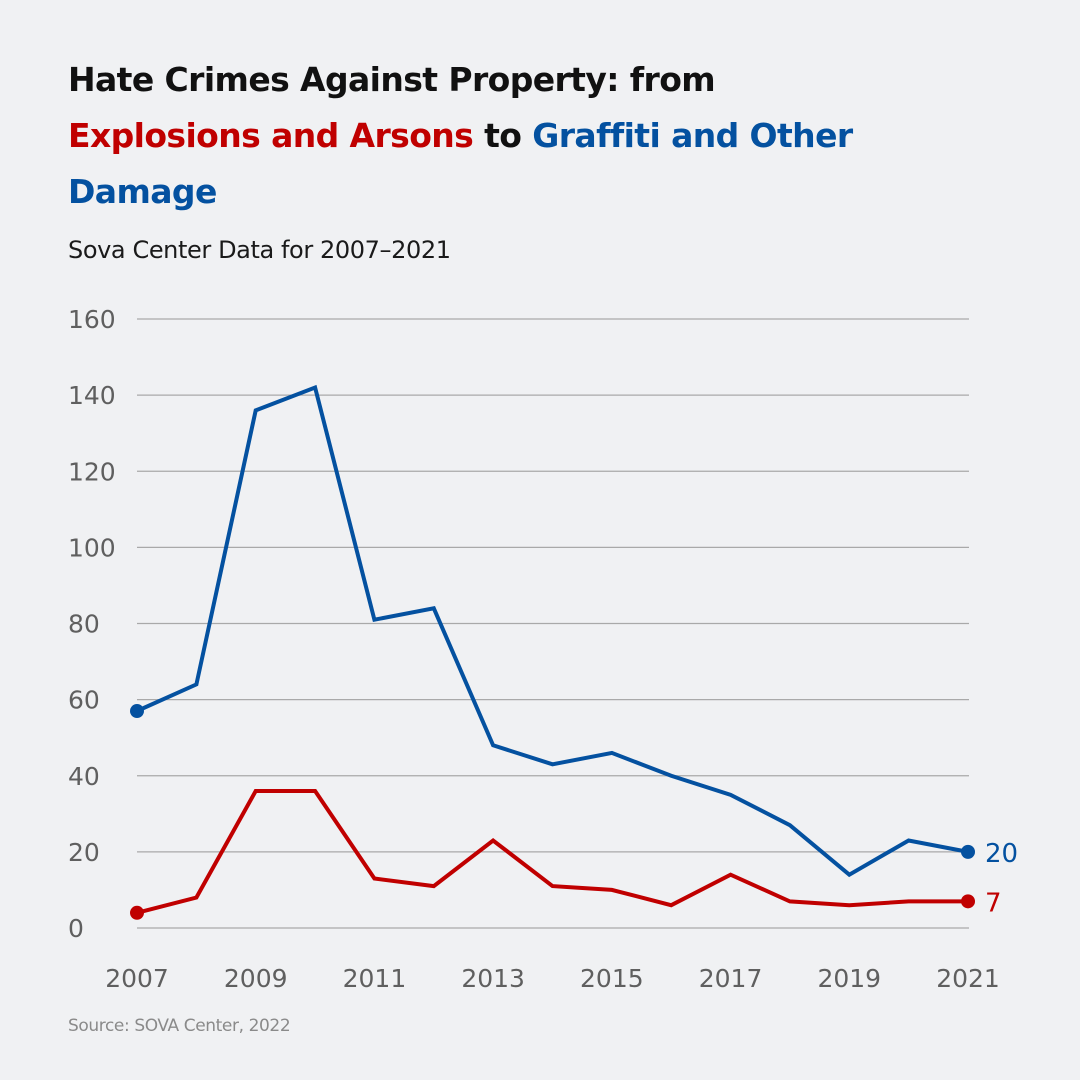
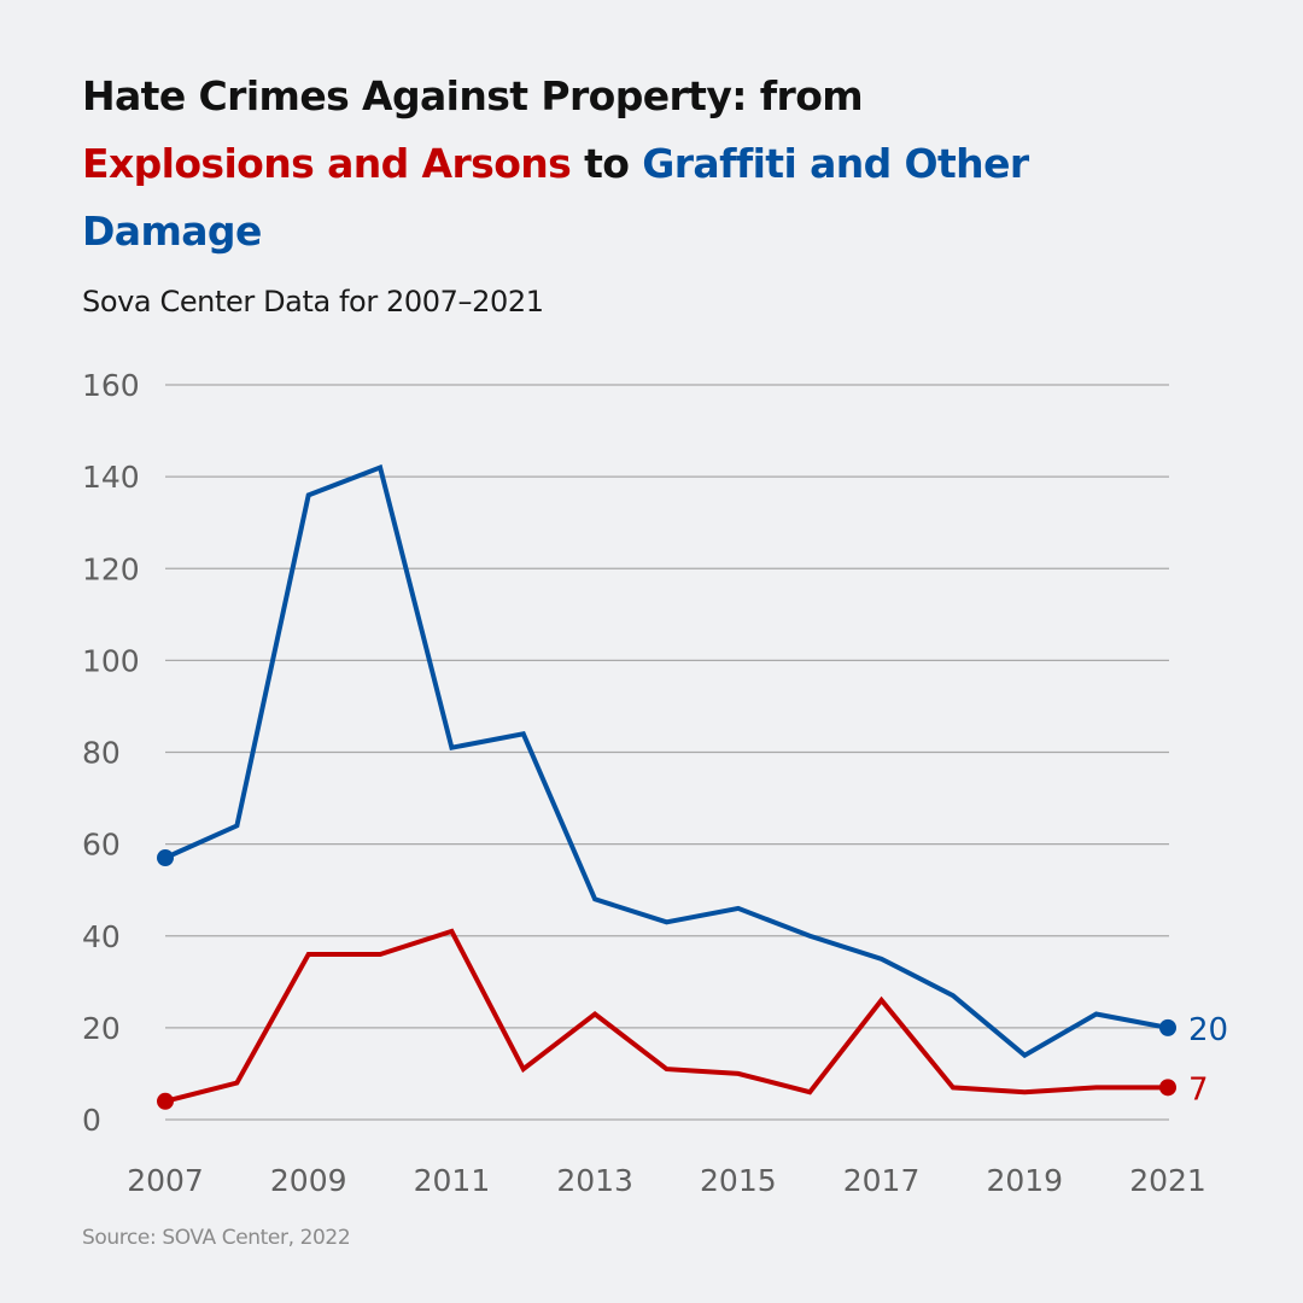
Explosions and Arsons/2011: 13 -> 41
Explosions and Arsons/2017: 14 -> 26
